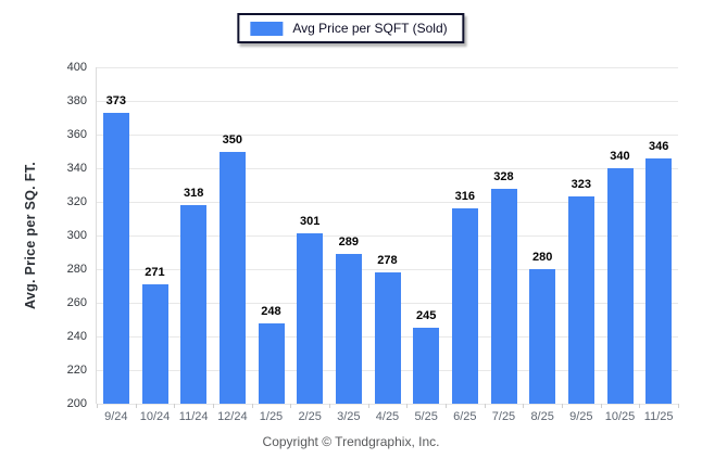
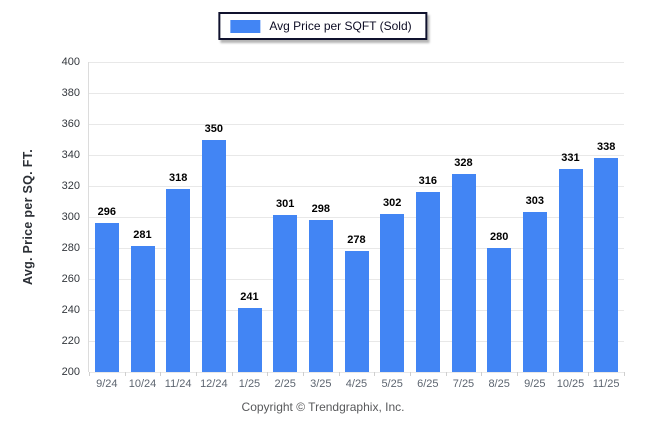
9/24: 373 -> 296
10/24: 271 -> 281
1/25: 248 -> 241
3/25: 289 -> 298
5/25: 245 -> 302
9/25: 323 -> 303
10/25: 340 -> 331
11/25: 346 -> 338
